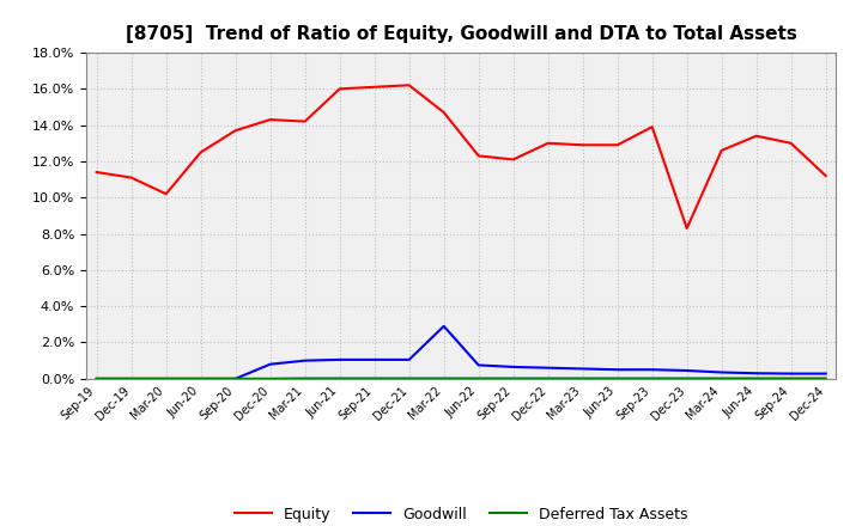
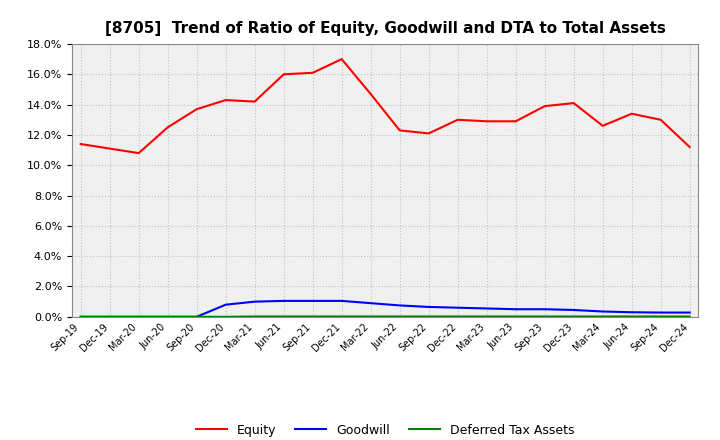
Equity/Mar-20: 10.2% -> 10.8%
Equity/Dec-21: 16.2% -> 17.0%
Goodwill/Mar-22: 2.9% -> 0.9%
Equity/Dec-23: 8.3% -> 14.1%
